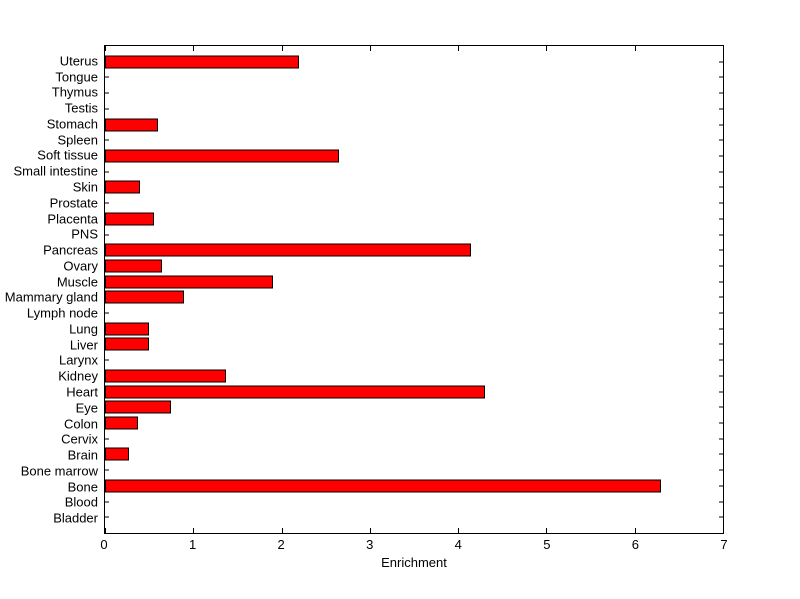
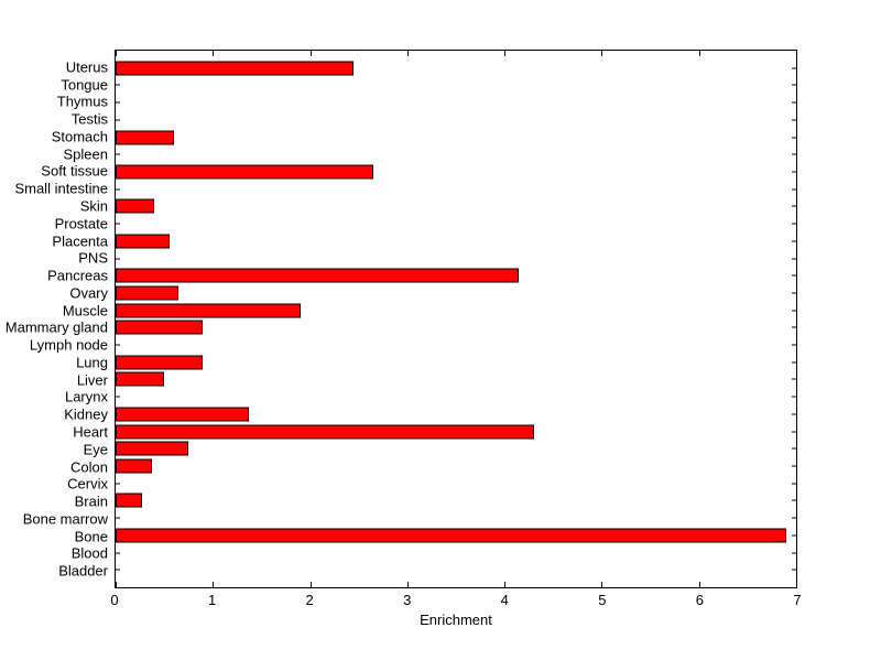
Uterus: 2.2 -> 2.5
Lung: 0.5 -> 0.9
Bone: 6.3 -> 6.9
